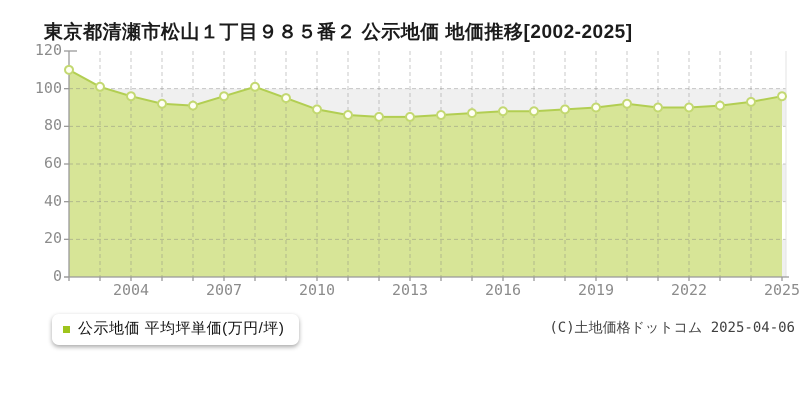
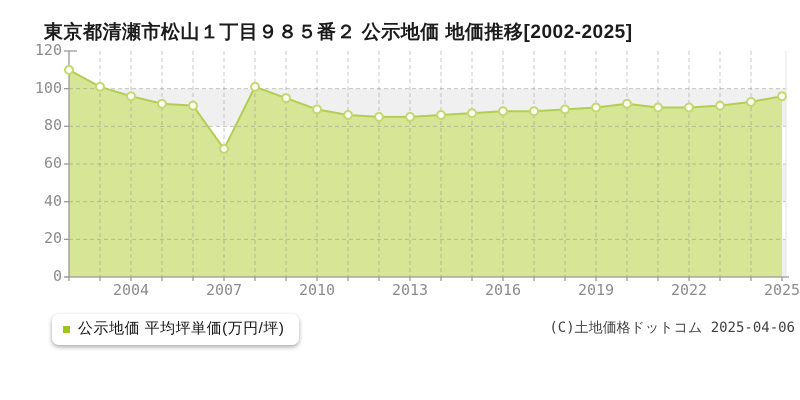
2007: 96 -> 68
